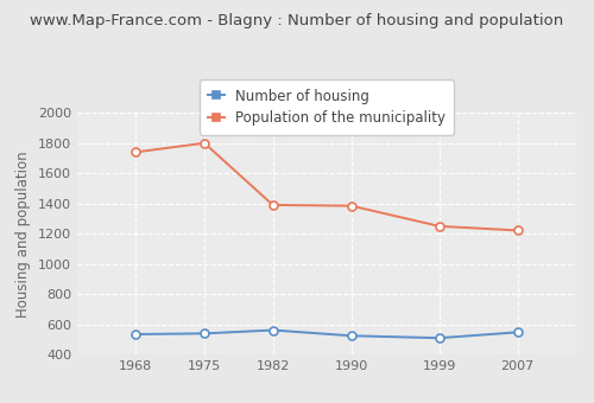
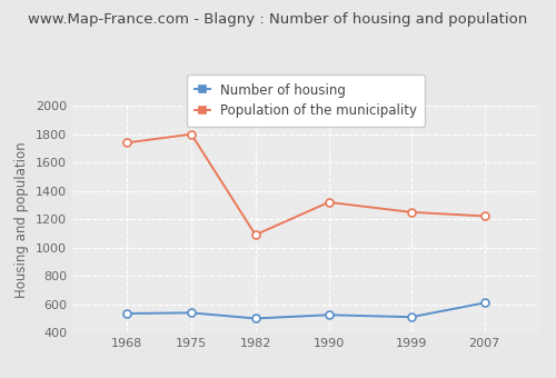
Number of housing/1982: 560 -> 500
Population of the municipality/1982: 1390 -> 1090
Population of the municipality/1990: 1380 -> 1320
Number of housing/2007: 550 -> 610
